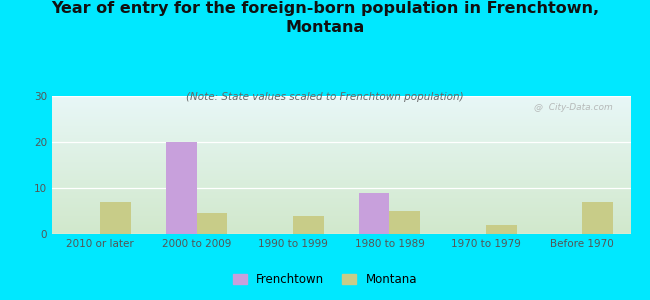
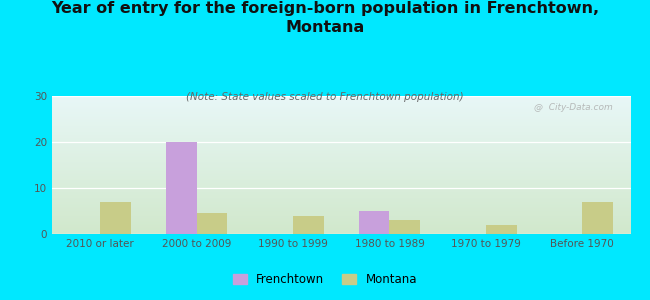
Frenchtown/1980 to 1989: 9 -> 5
Montana/1980 to 1989: 5.0 -> 3.0
